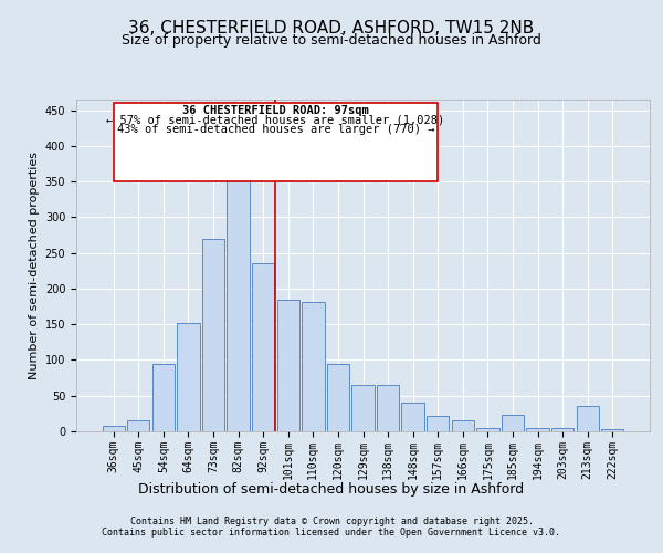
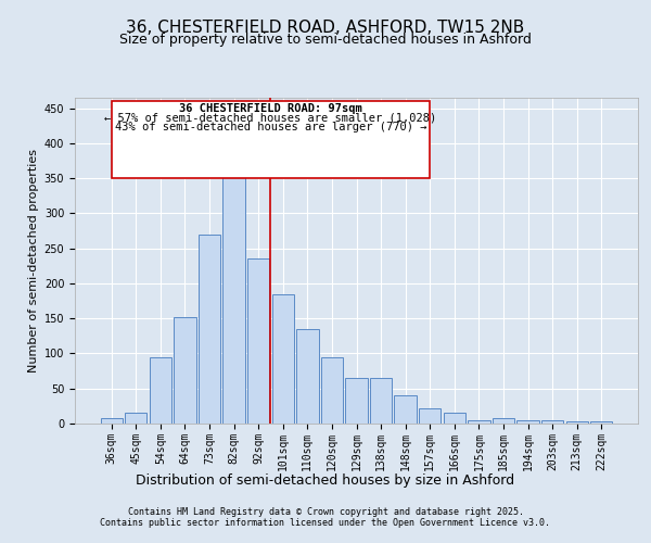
110sqm: 182 -> 135
185sqm: 24 -> 7
213sqm: 36 -> 3
